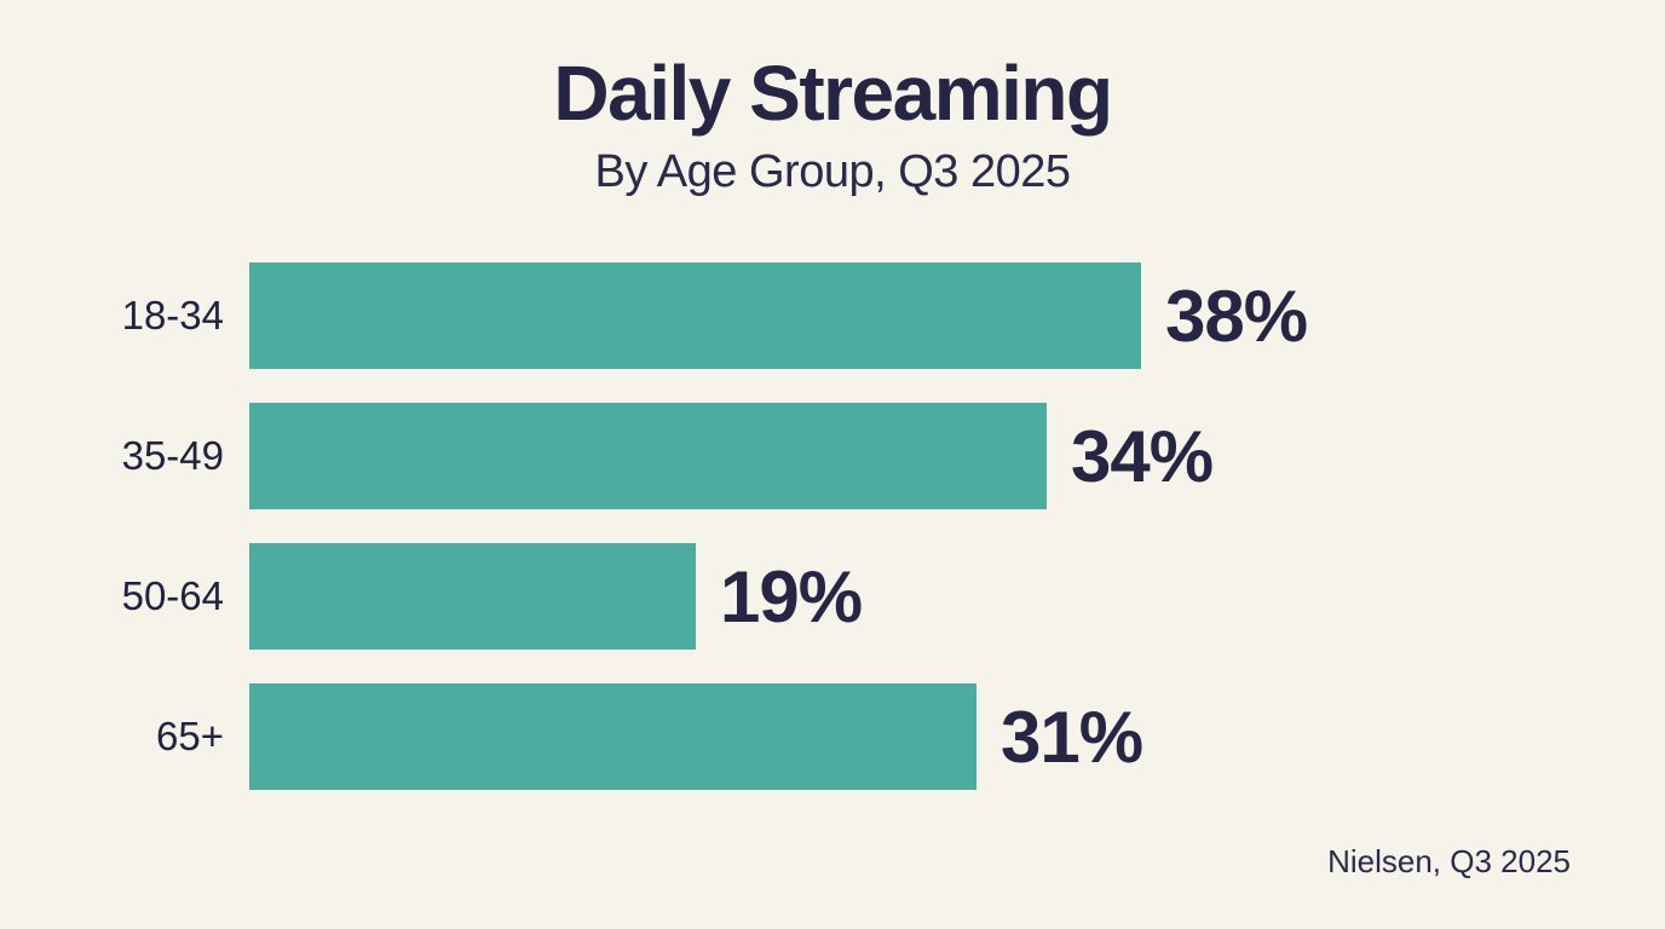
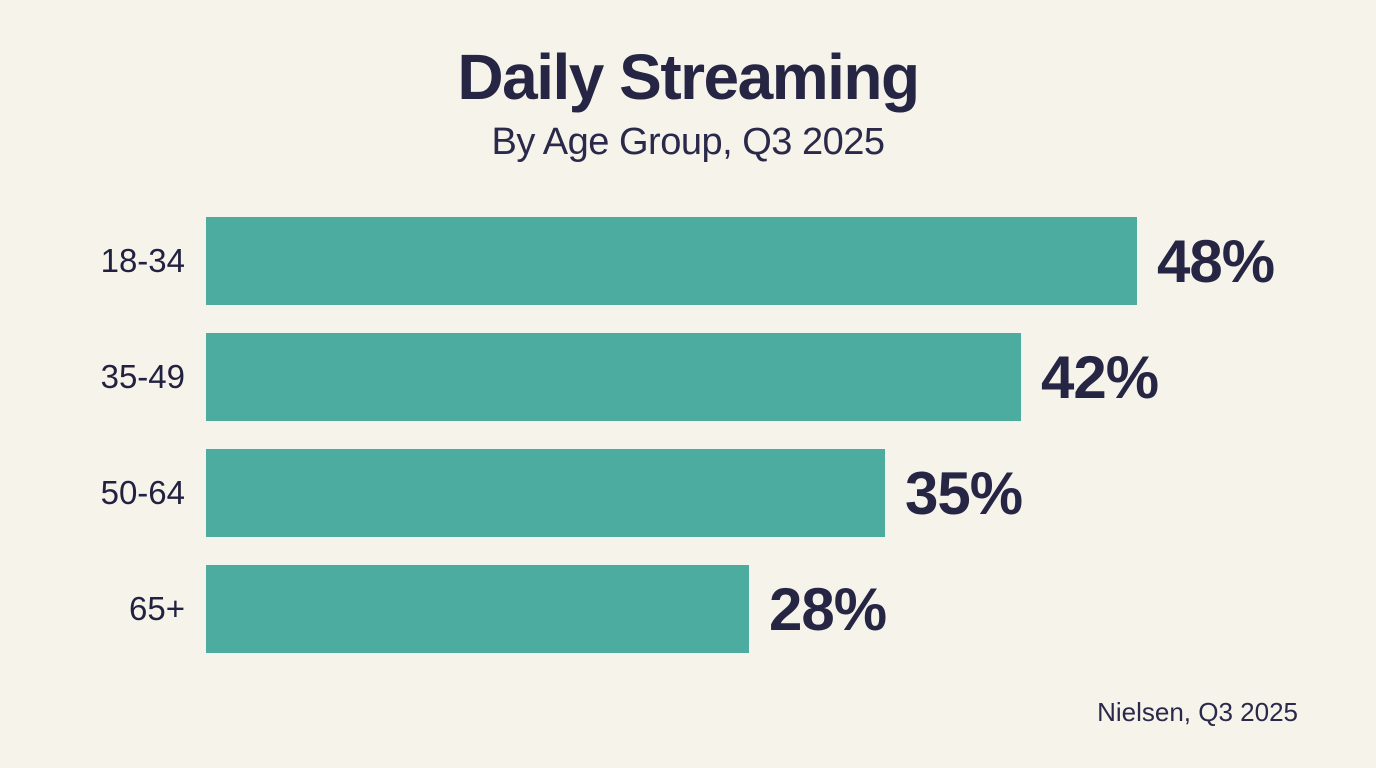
18-34: 38% -> 48%
35-49: 34% -> 42%
50-64: 19% -> 35%
65+: 31% -> 28%
